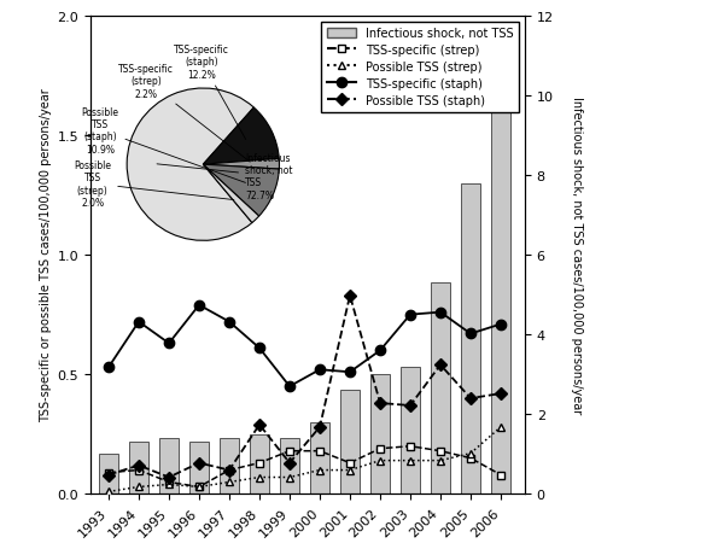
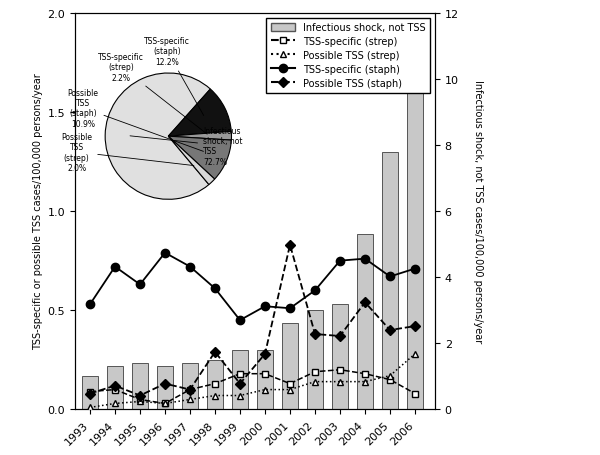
Infectious shock, not TSS/1999: 1.4 -> 1.8
